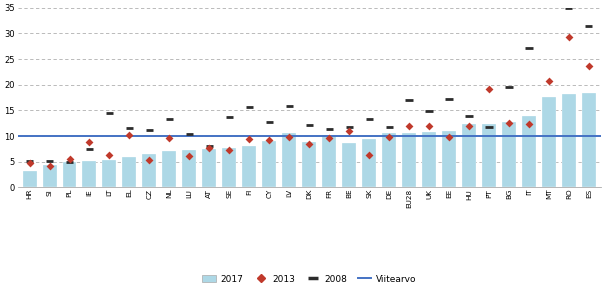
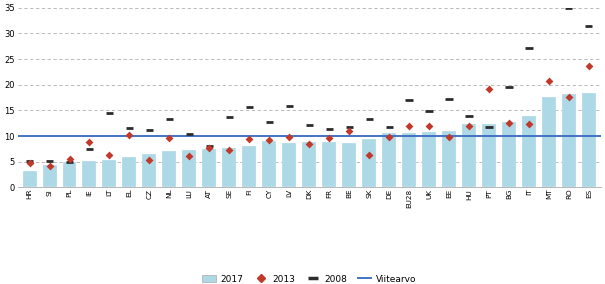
2017/LV: 10.6 -> 8.7
2017/FR: 10.2 -> 8.9
2013/RO: 29.2 -> 17.6
